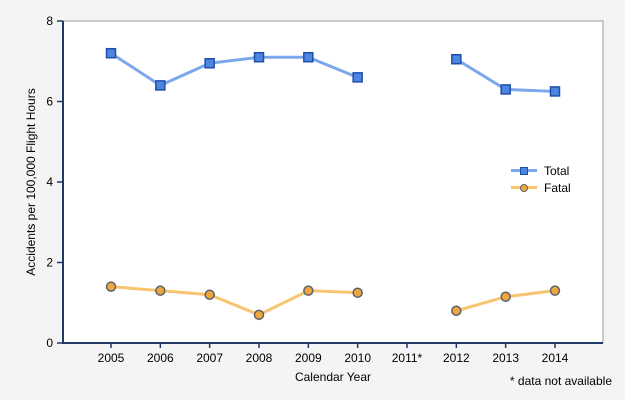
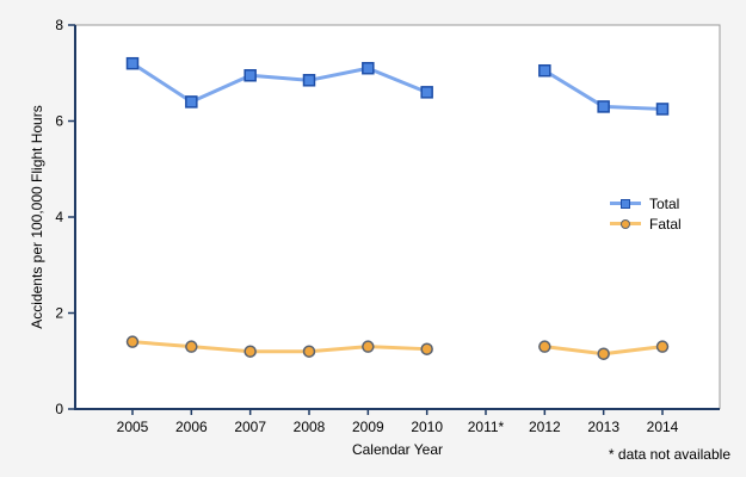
Total/2008: 7.1 -> 6.8
Fatal/2008: 0.7 -> 1.2
Fatal/2012: 0.8 -> 1.3
